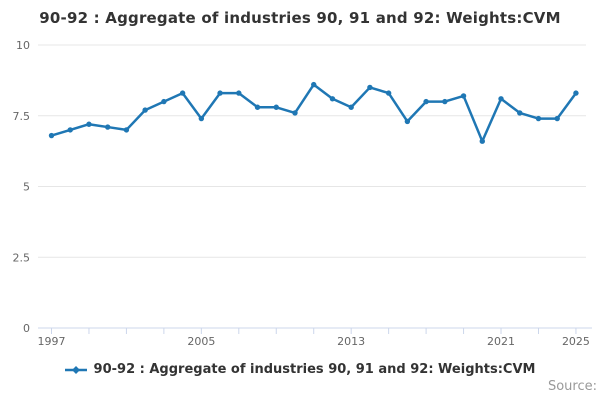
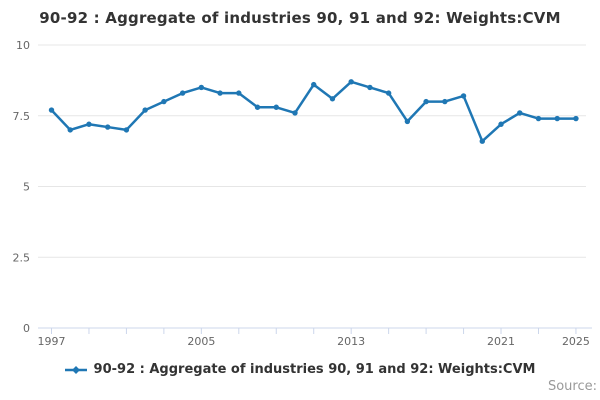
1997: 6.8 -> 7.7
2005: 7.4 -> 8.5
2013: 7.8 -> 8.7
2021: 8.1 -> 7.2
2025: 8.3 -> 7.4
